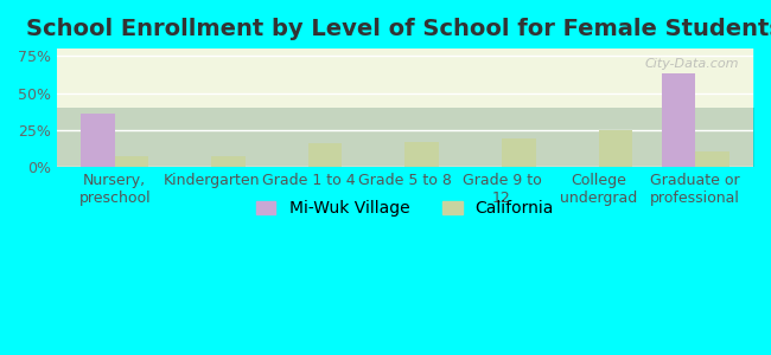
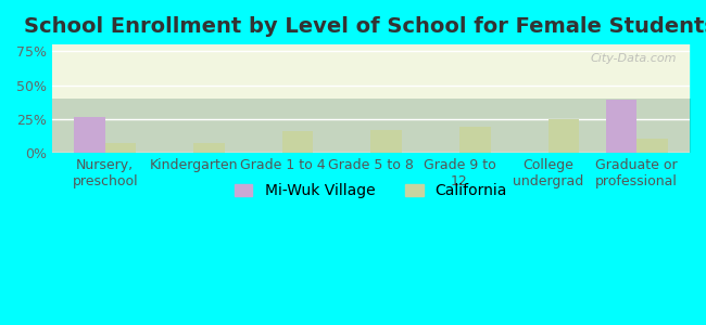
Mi-Wuk Village/Nursery, preschool: 36% -> 26%
Mi-Wuk Village/Graduate or professional: 63% -> 39%
